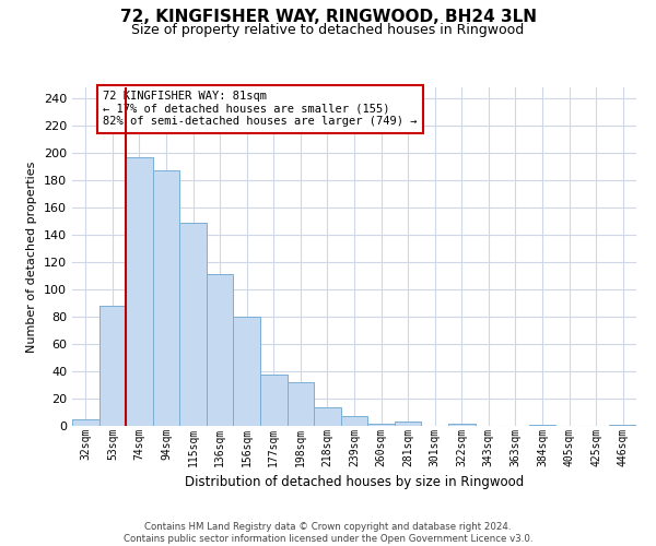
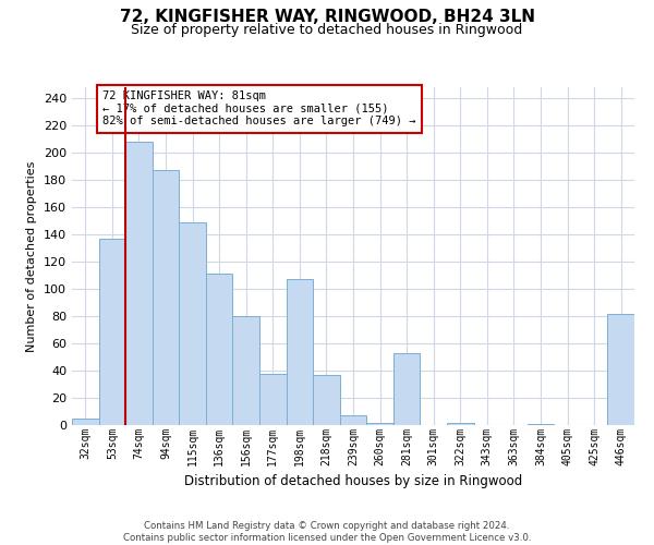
53sqm: 88 -> 137
74sqm: 197 -> 208
198sqm: 32 -> 107
218sqm: 14 -> 37
281sqm: 3 -> 53
446sqm: 1 -> 82
